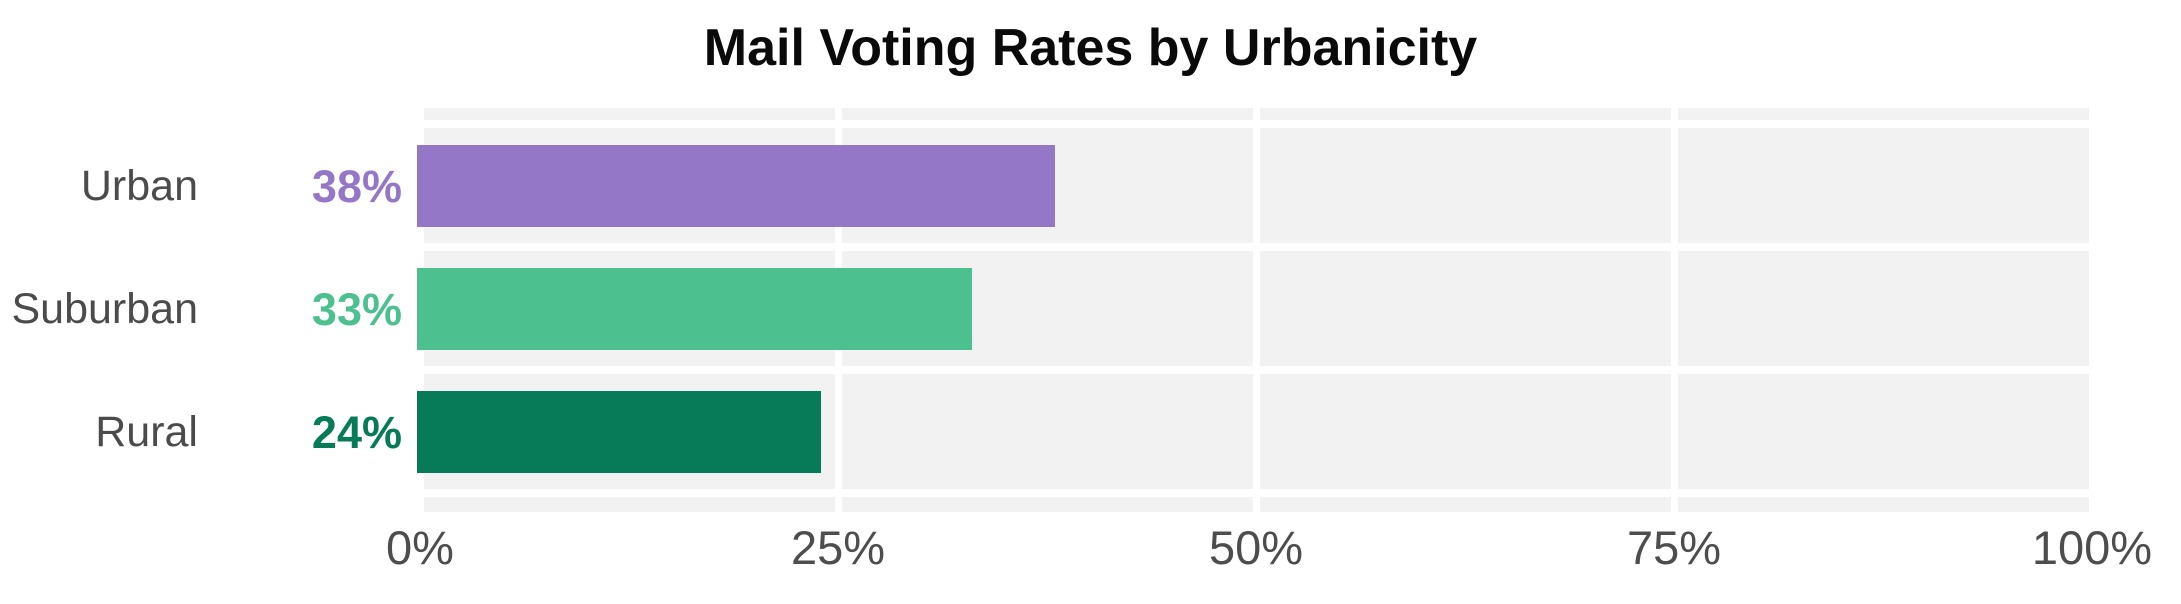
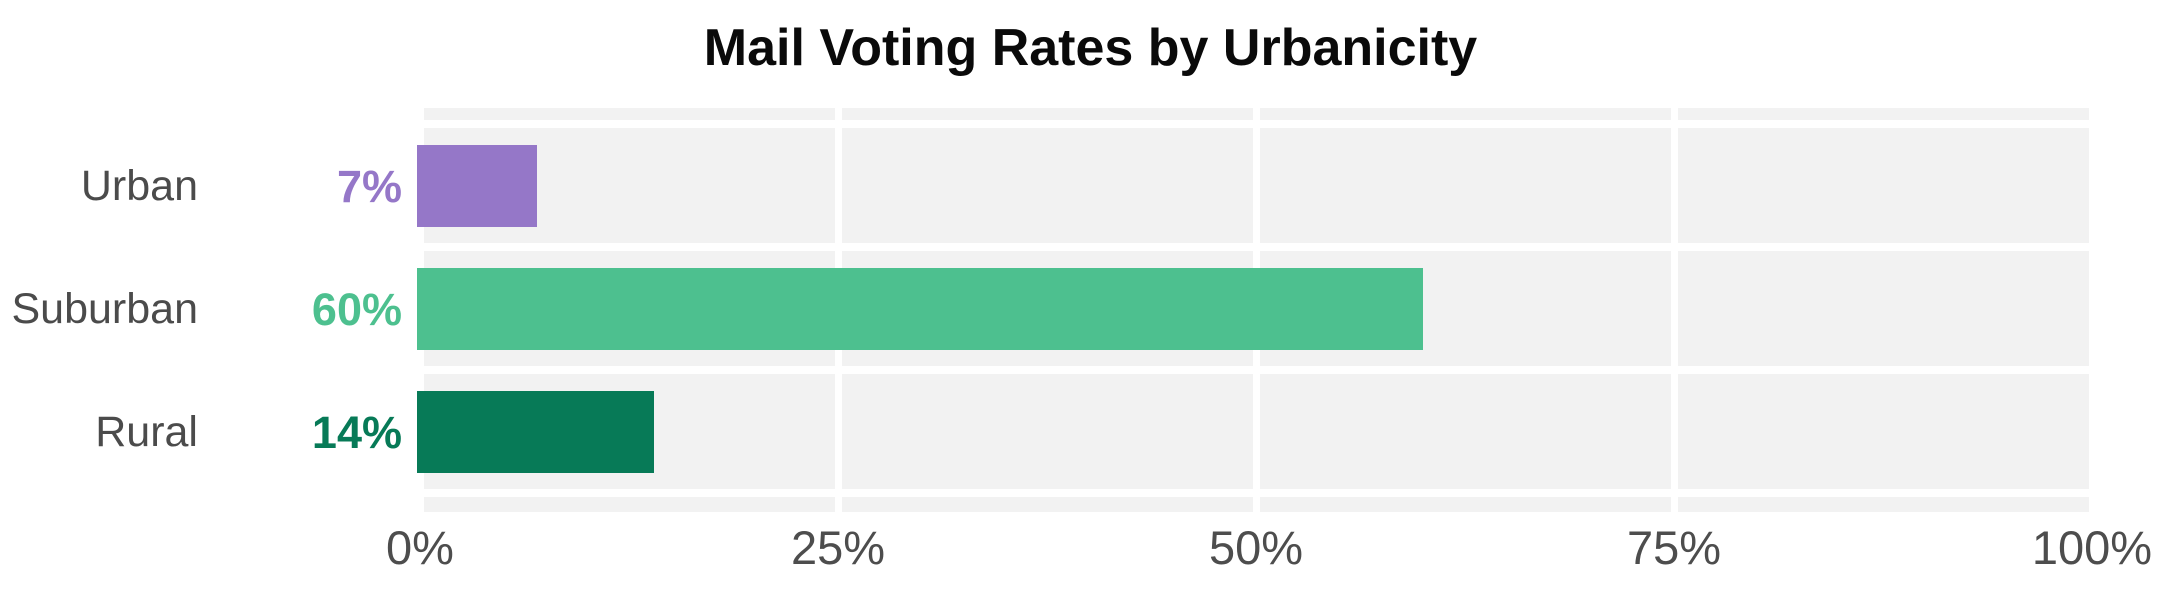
Urban: 38% -> 7%
Suburban: 33% -> 60%
Rural: 24% -> 14%
